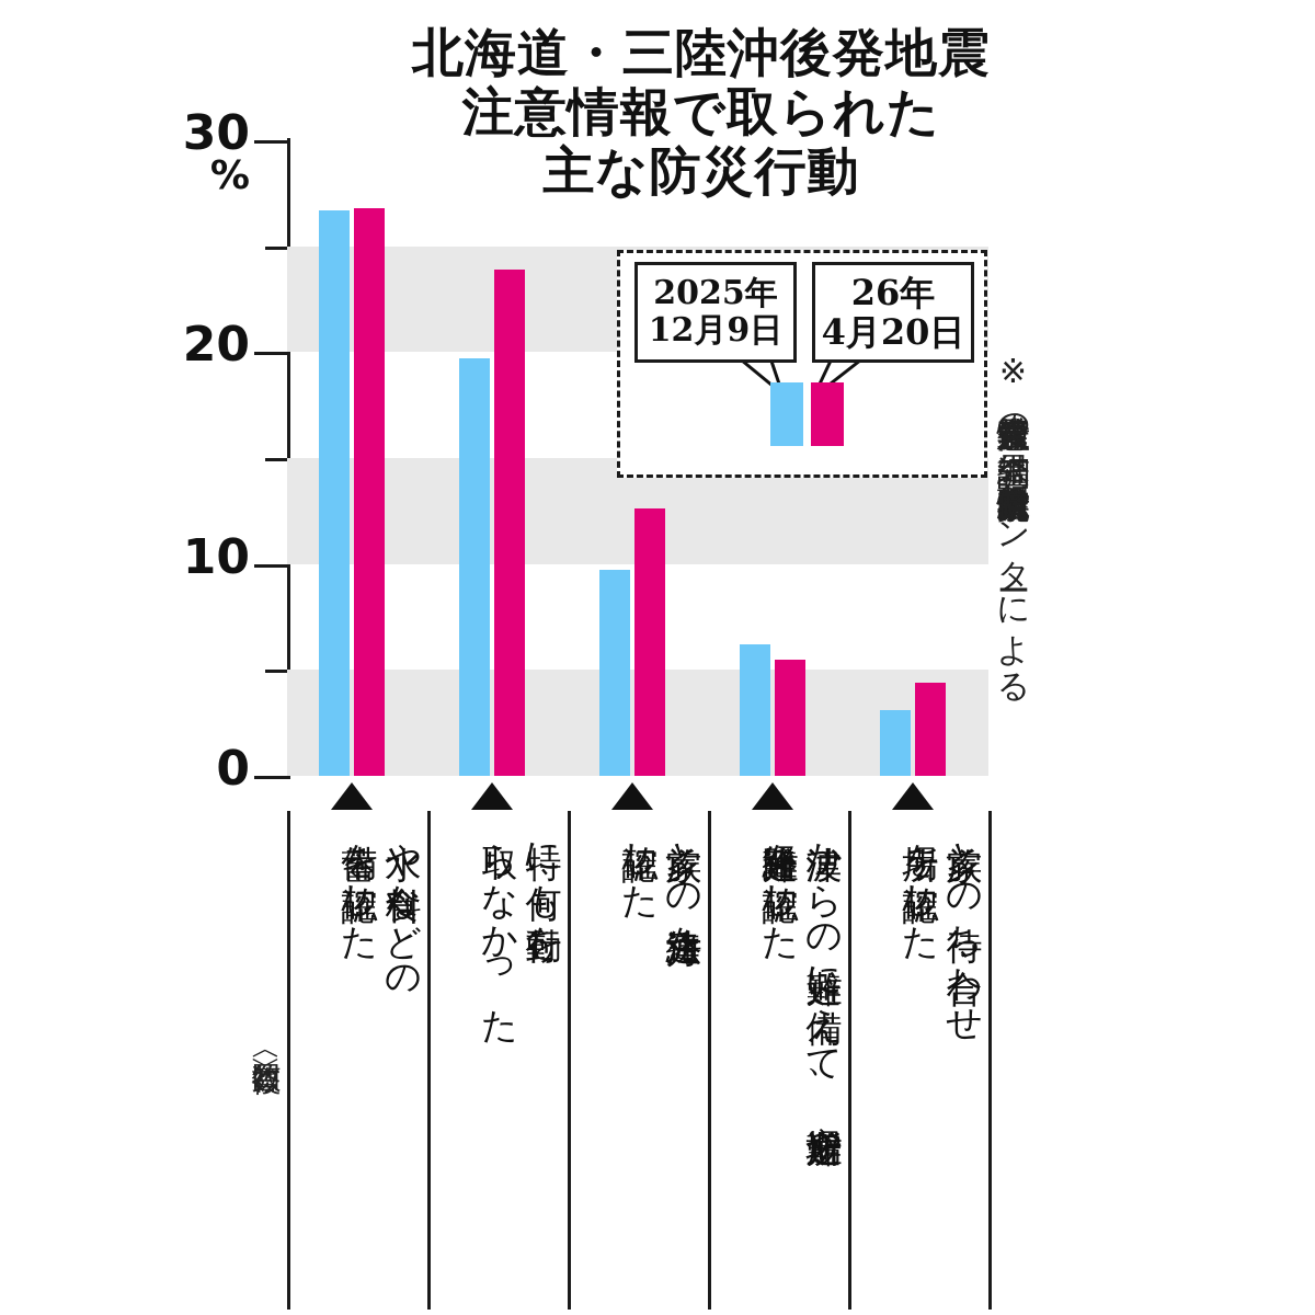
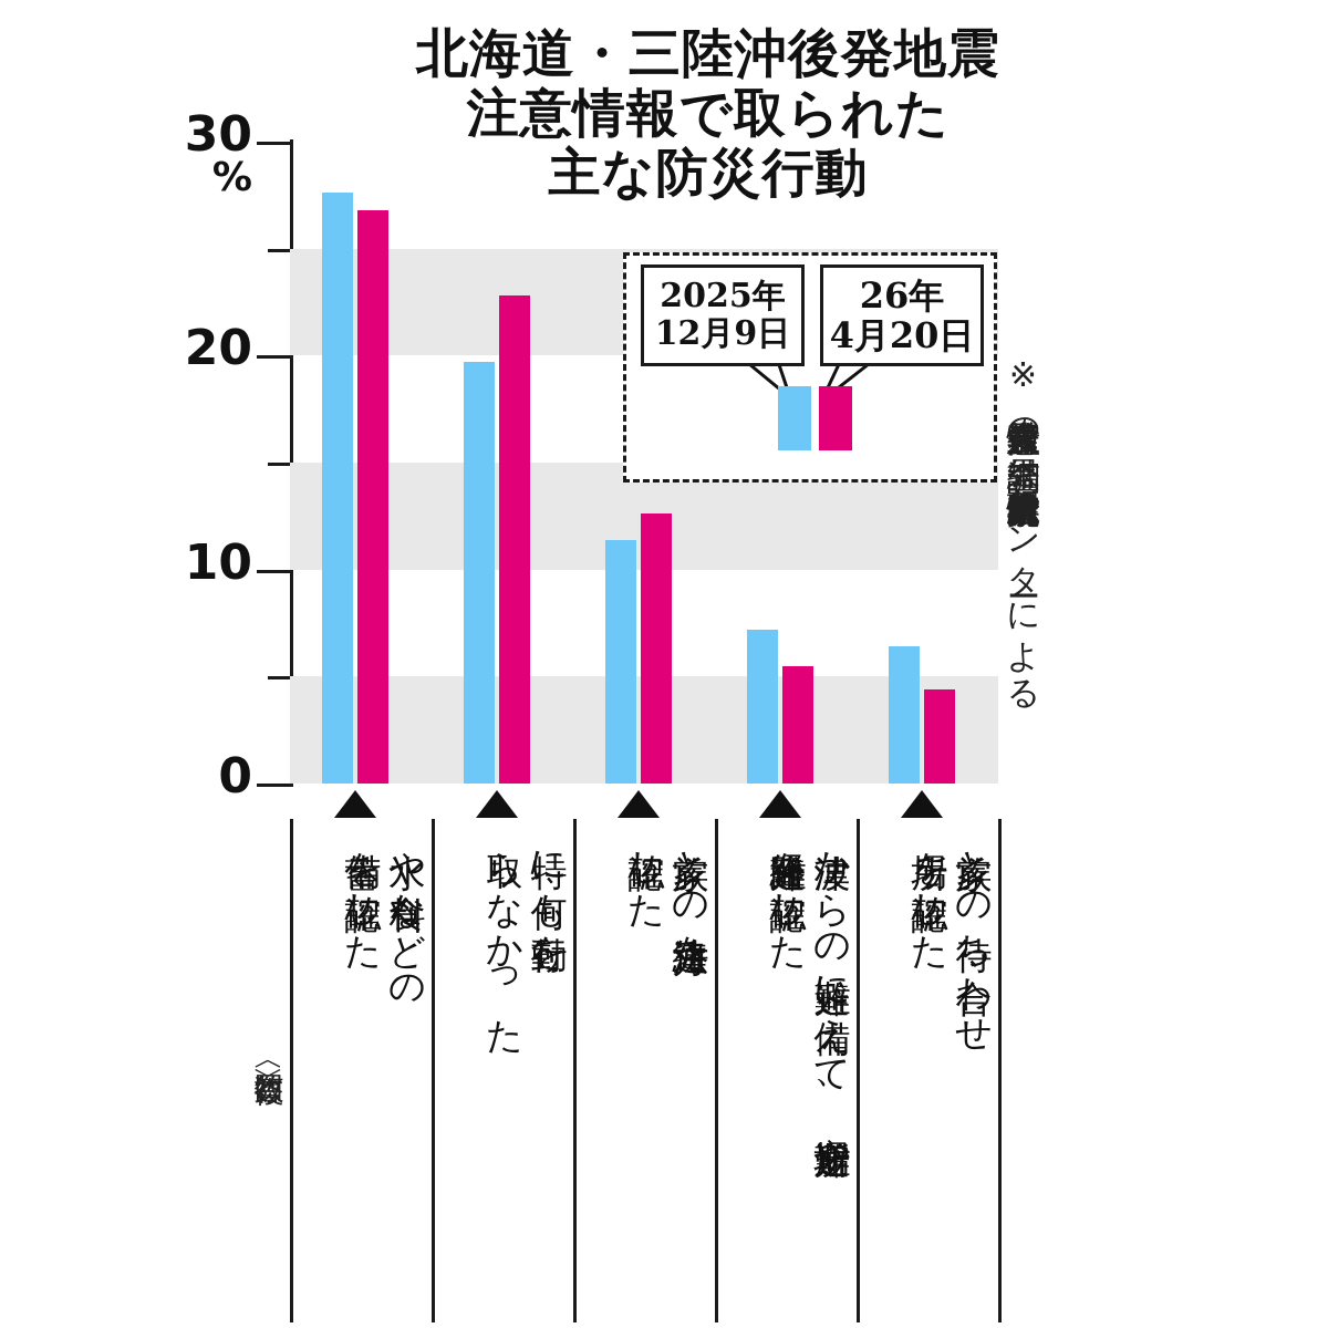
2025年12月9日/水や食料などの備蓄を確認した: 26.7 -> 27.6
26年4月20日/特に何も行動を取らなかった: 23.9 -> 22.8
2025年12月9日/家族との連絡方法を確認した: 9.7 -> 11.4
2025年12月9日/津波からの避難に備えて、避難場所や避難経路を確認した: 6.2 -> 7.2
2025年12月9日/家族との待ち合わせ場所を確認した: 3.1 -> 6.4
